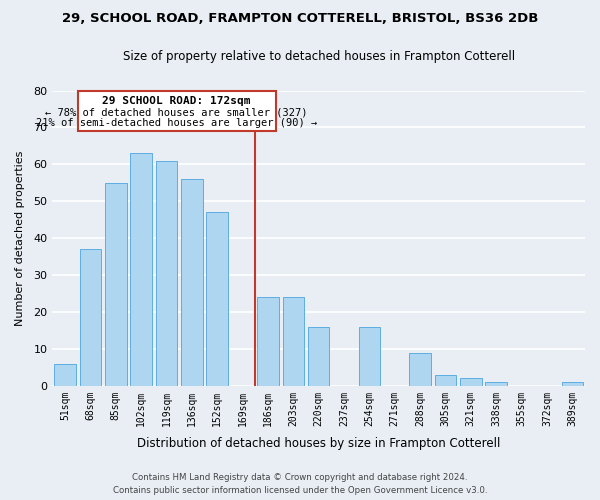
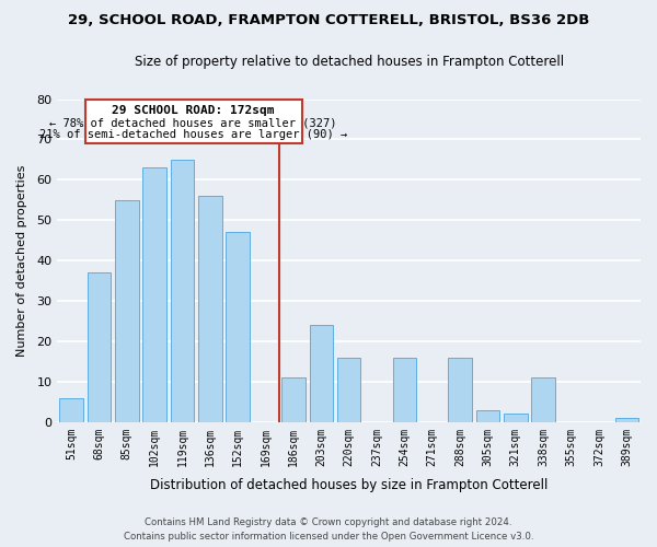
119sqm: 61 -> 65
186sqm: 24 -> 11
288sqm: 9 -> 16
338sqm: 1 -> 11
